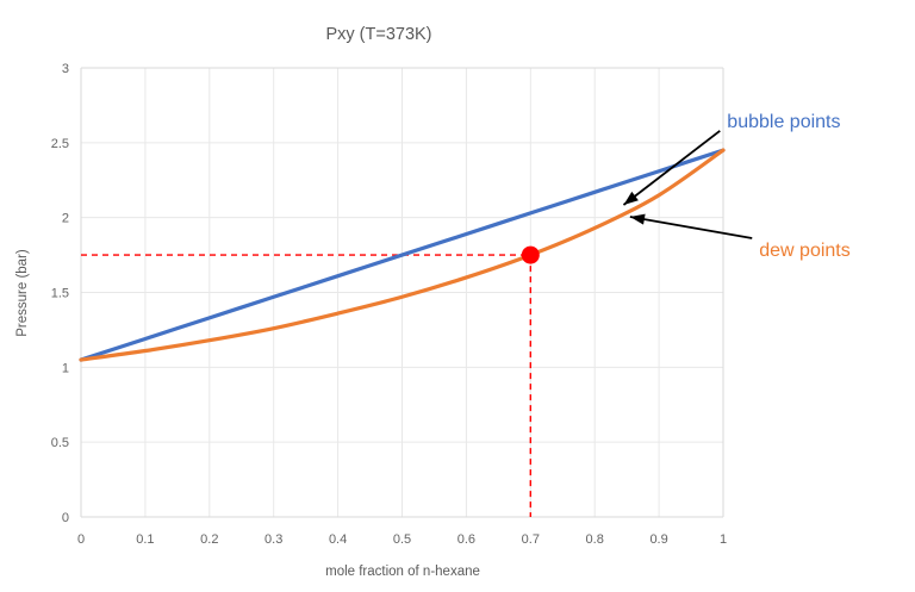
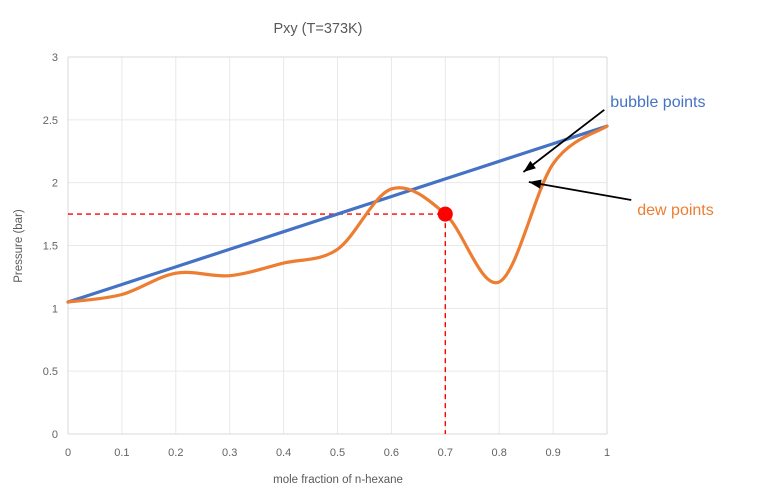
dew points/0.2: 1.18 -> 1.28
dew points/0.6: 1.60 -> 1.95
dew points/0.8: 1.93 -> 1.21
